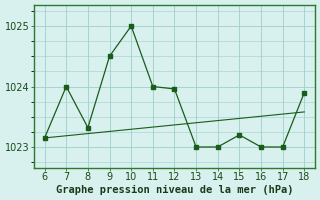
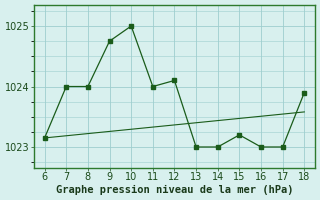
8: 1023.32 -> 1024.00
9: 1024.50 -> 1024.75
12: 1023.96 -> 1024.10
